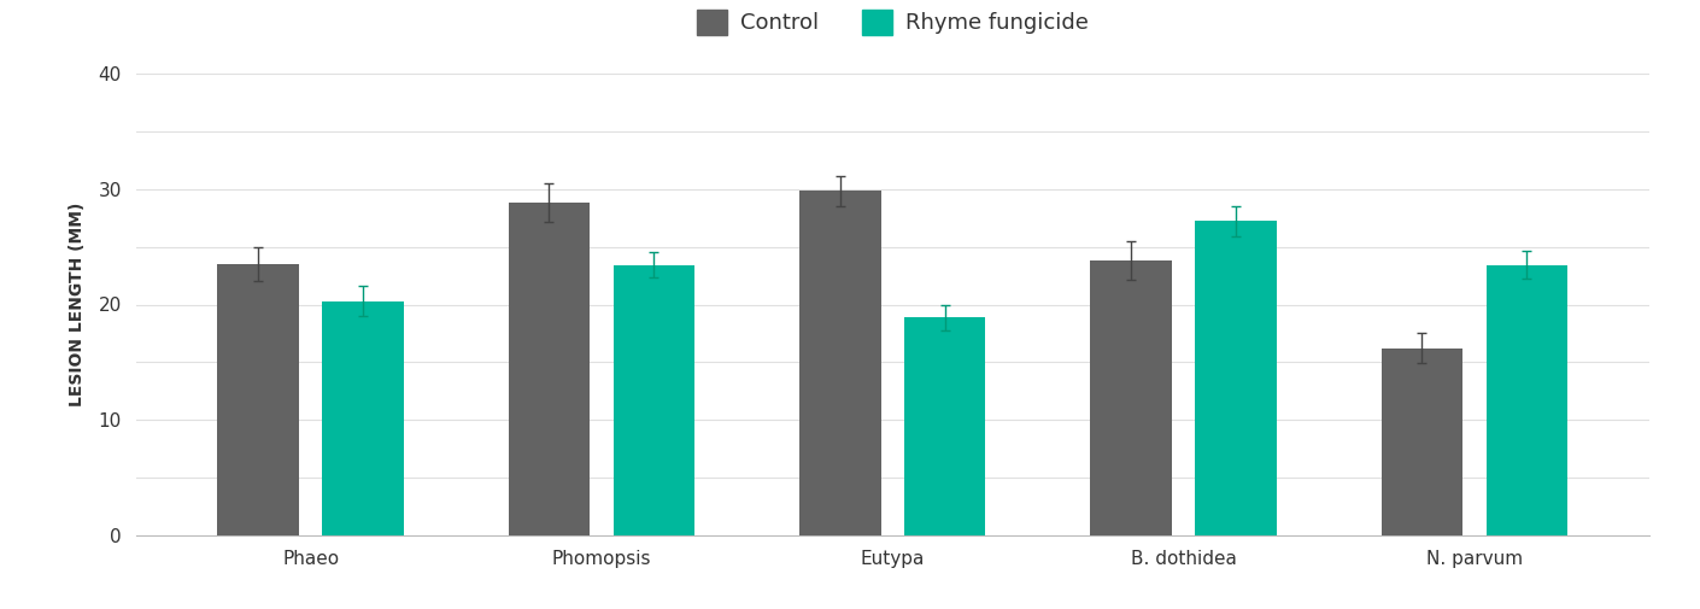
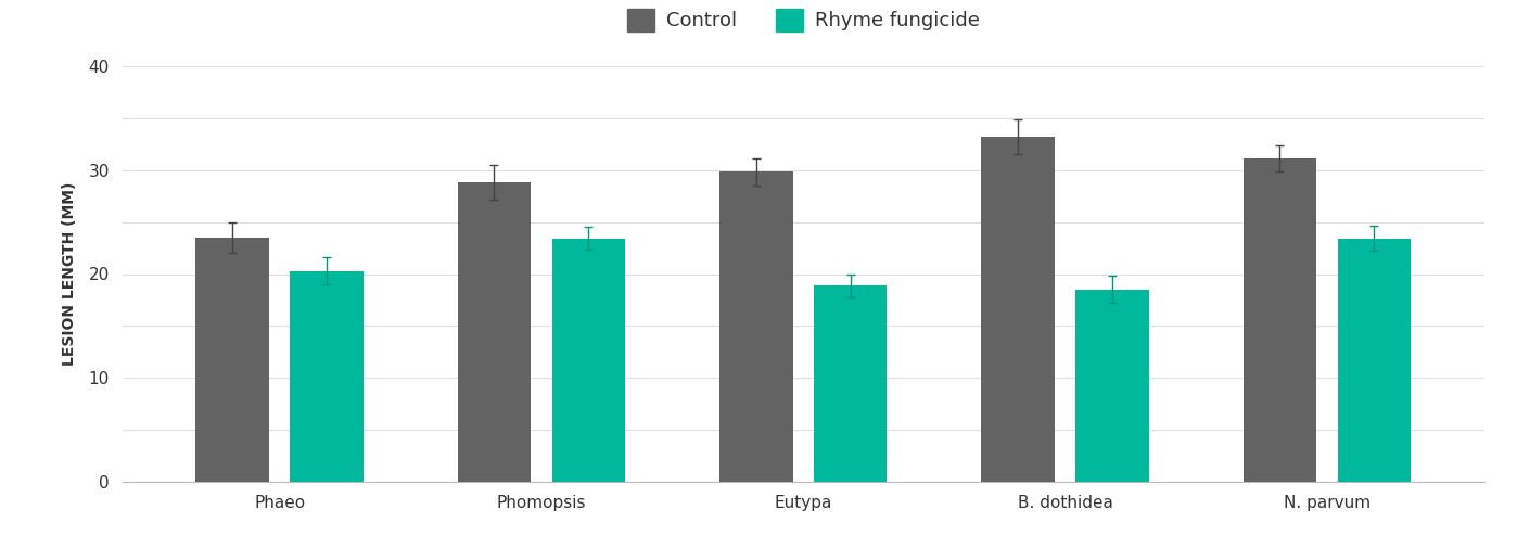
Control/B. dothidea: 23.8 -> 33.2
Rhyme fungicide/B. dothidea: 27.2 -> 18.5
Control/N. parvum: 16.2 -> 31.1
